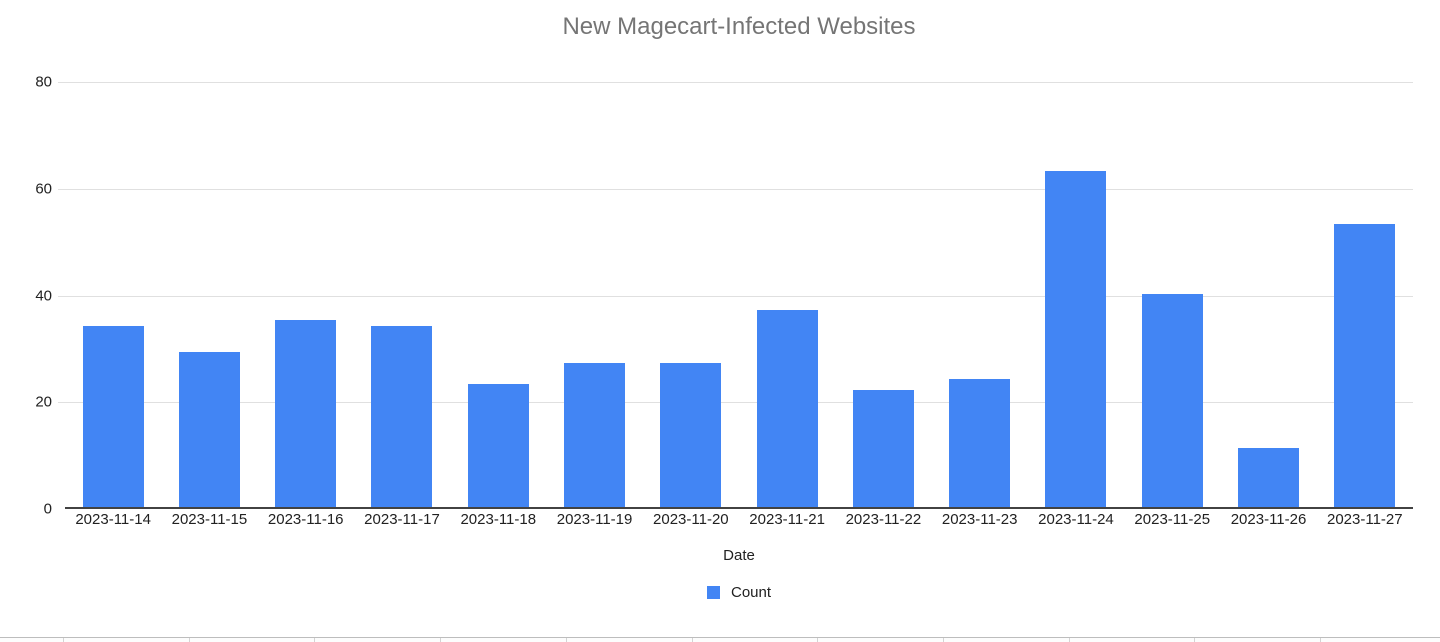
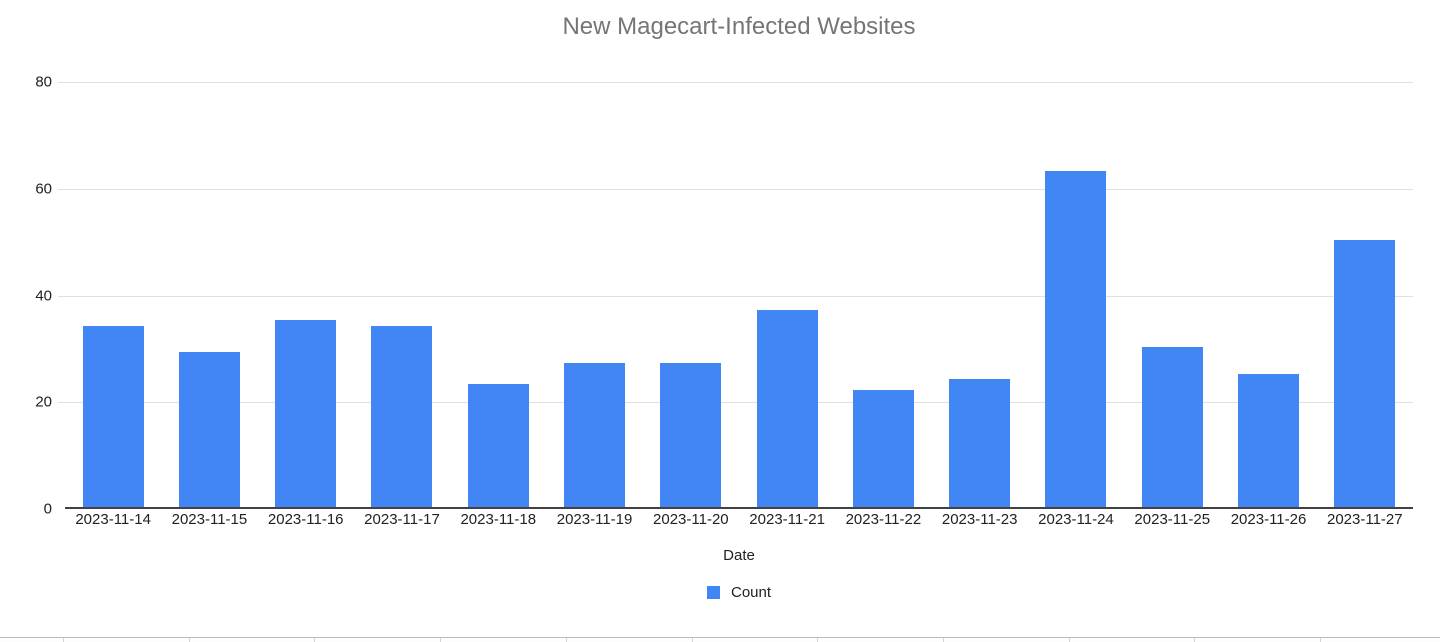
2023-11-25: 40 -> 30
2023-11-26: 11 -> 25
2023-11-27: 53 -> 50
